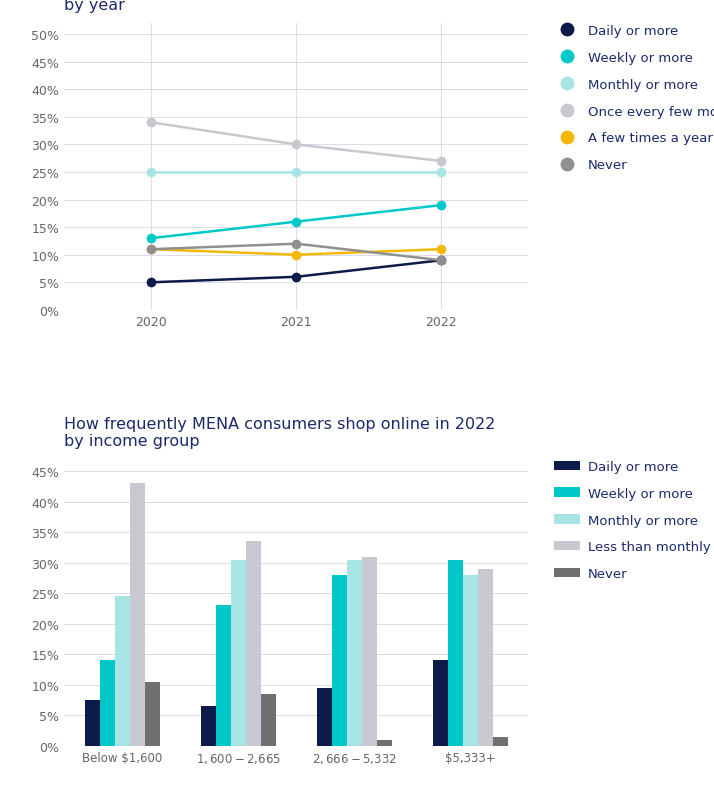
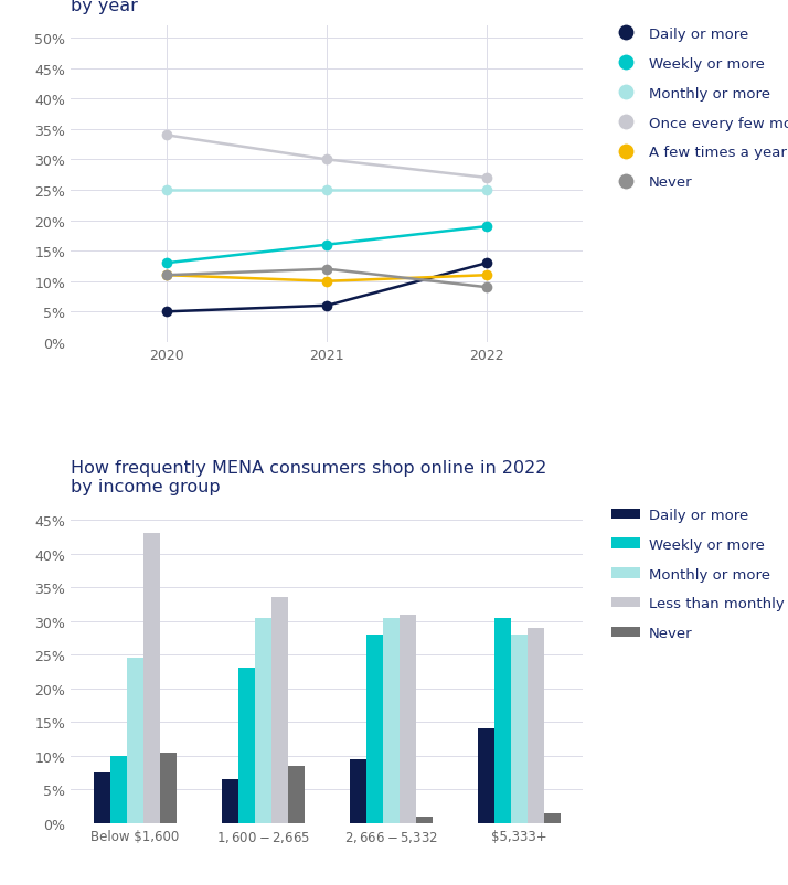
Daily or more/2022: 9% -> 13%
Weekly or more/Below $1,600: 14.0% -> 10.0%
